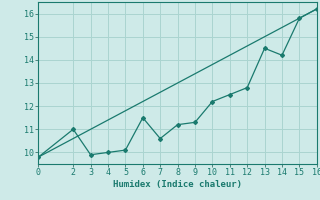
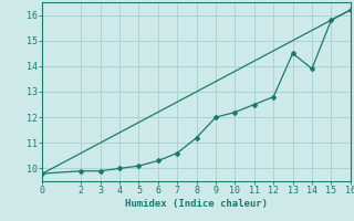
2: 11.0 -> 9.9
6: 11.5 -> 10.3
9: 11.3 -> 12.0
14: 14.2 -> 13.9
